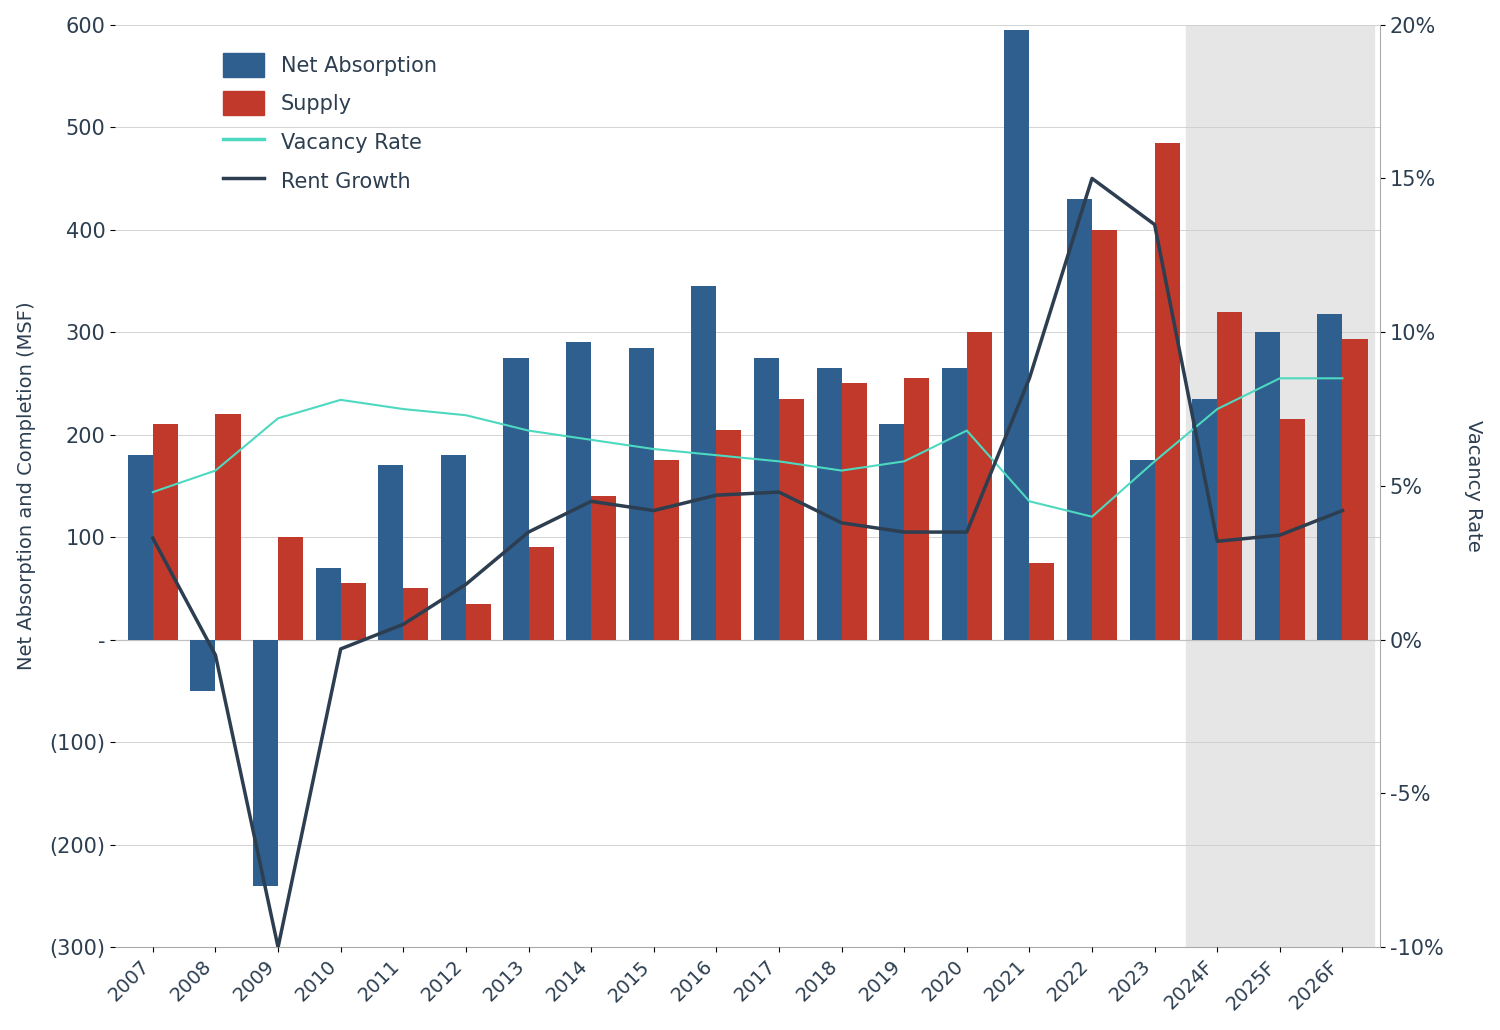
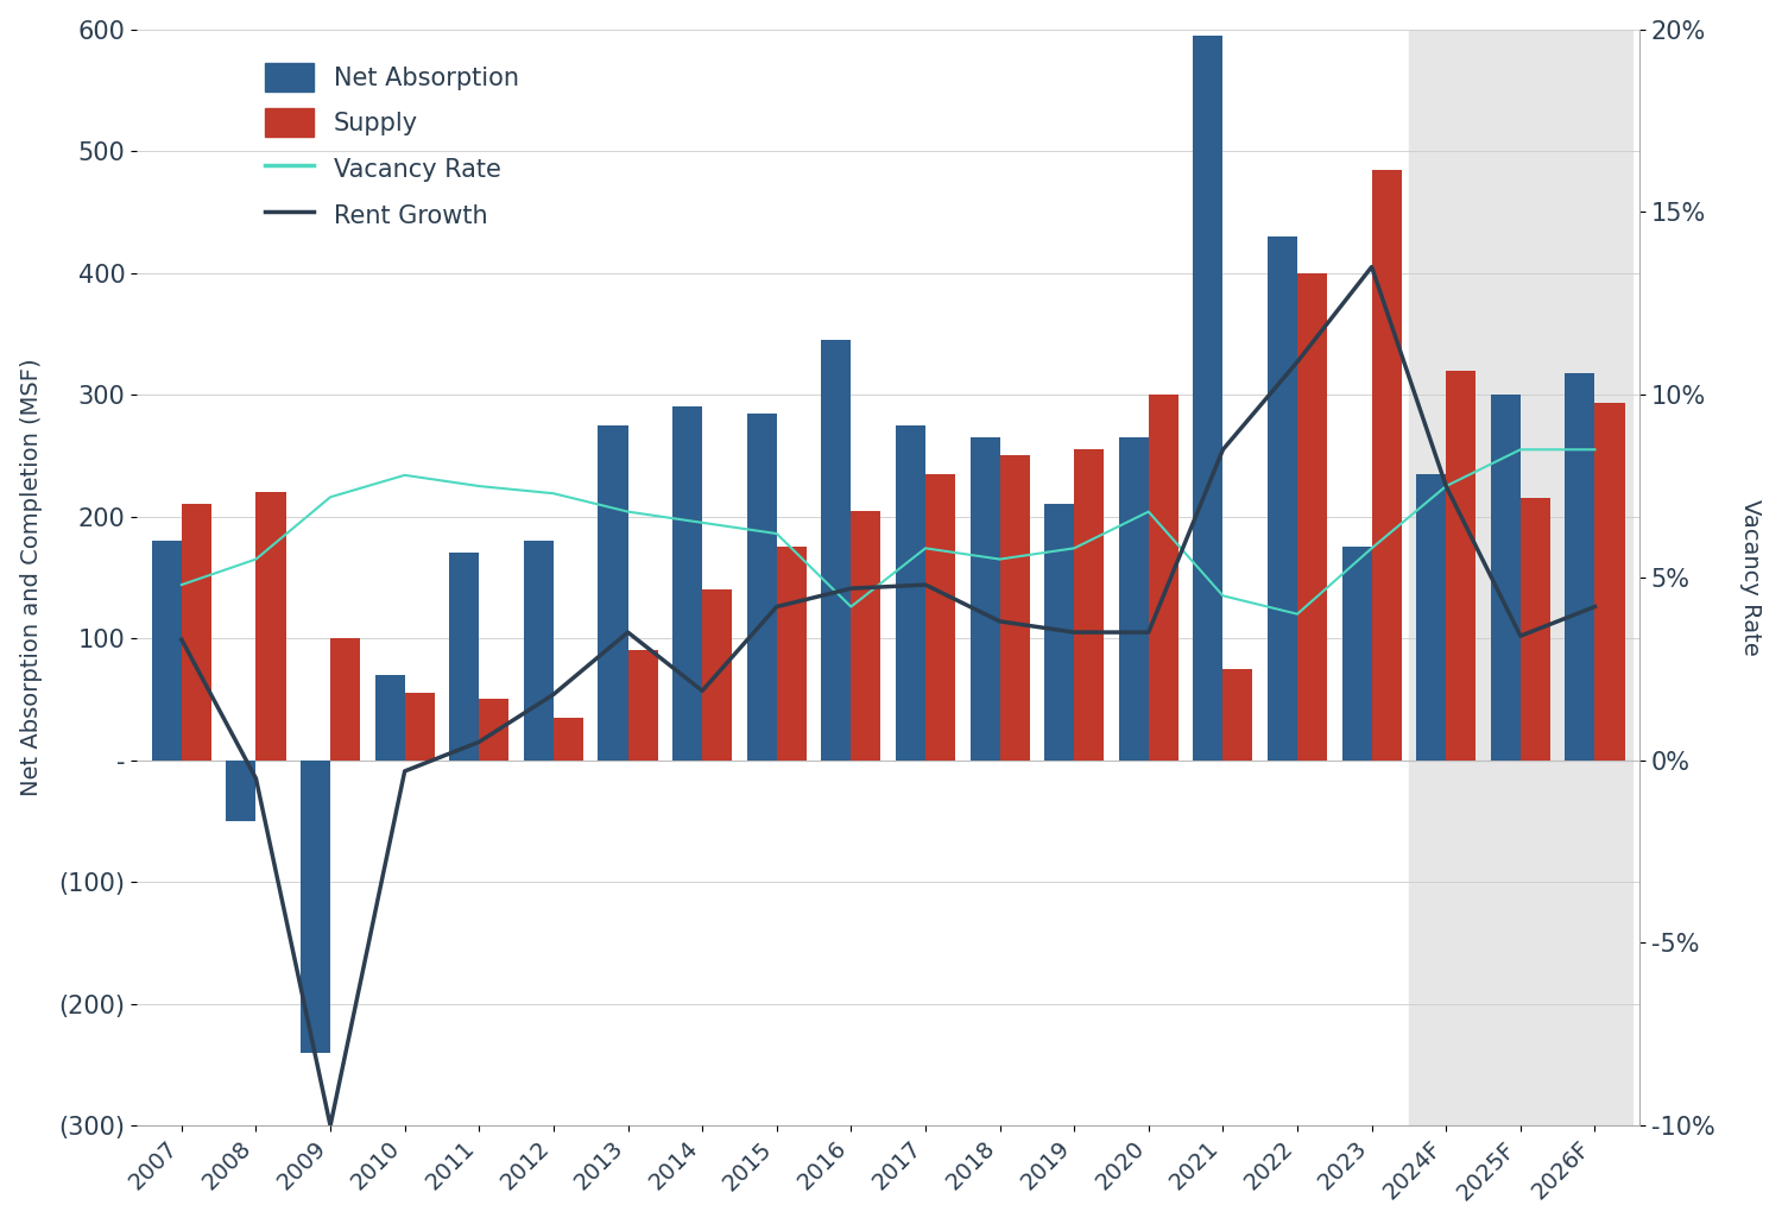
Rent Growth/2014: 4.5% -> 1.9%
Vacancy Rate/2016: 6.0% -> 4.2%
Rent Growth/2022: 15.0% -> 10.9%
Rent Growth/2024F: 3.2% -> 7.5%
